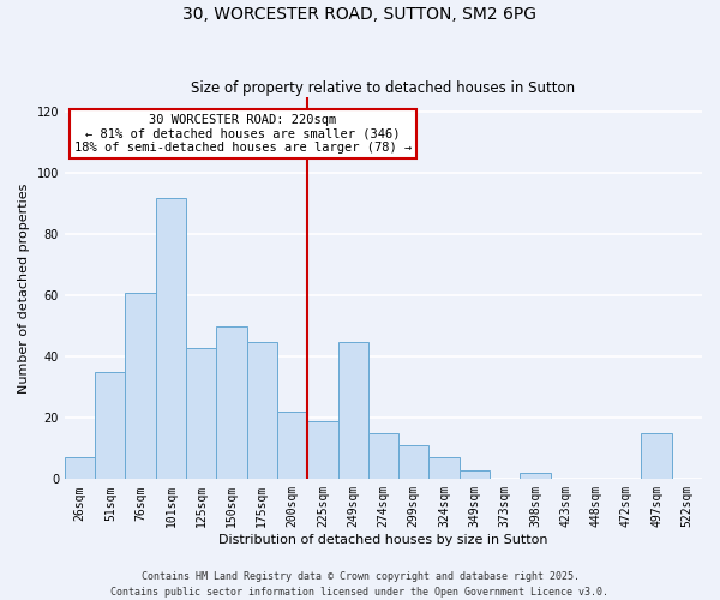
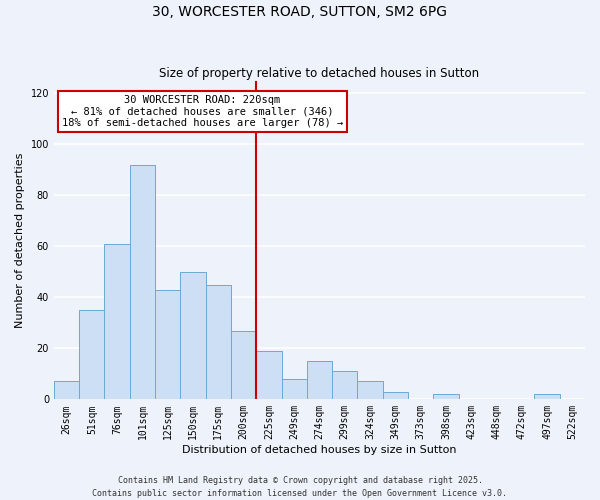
200sqm: 22 -> 27
249sqm: 45 -> 8
497sqm: 15 -> 2
